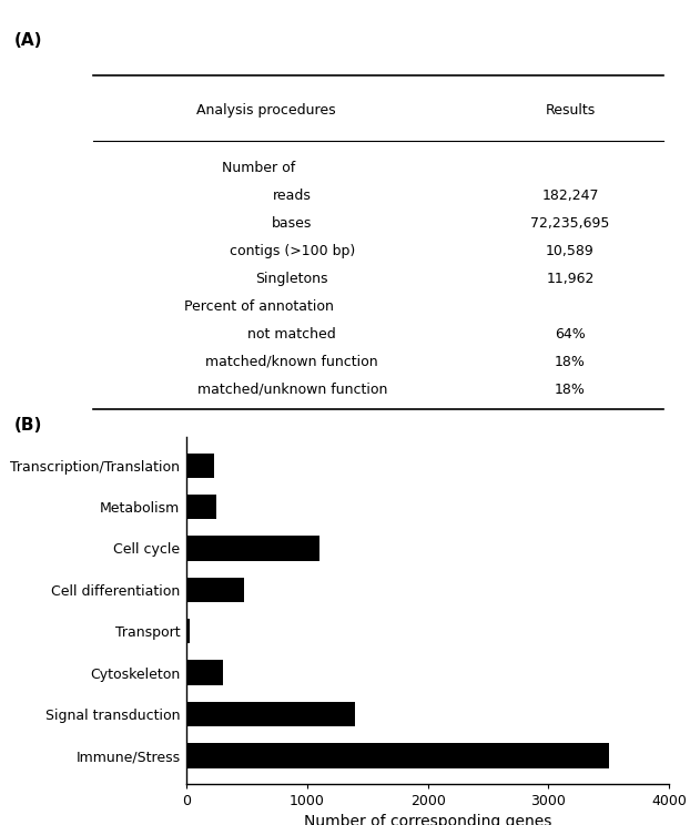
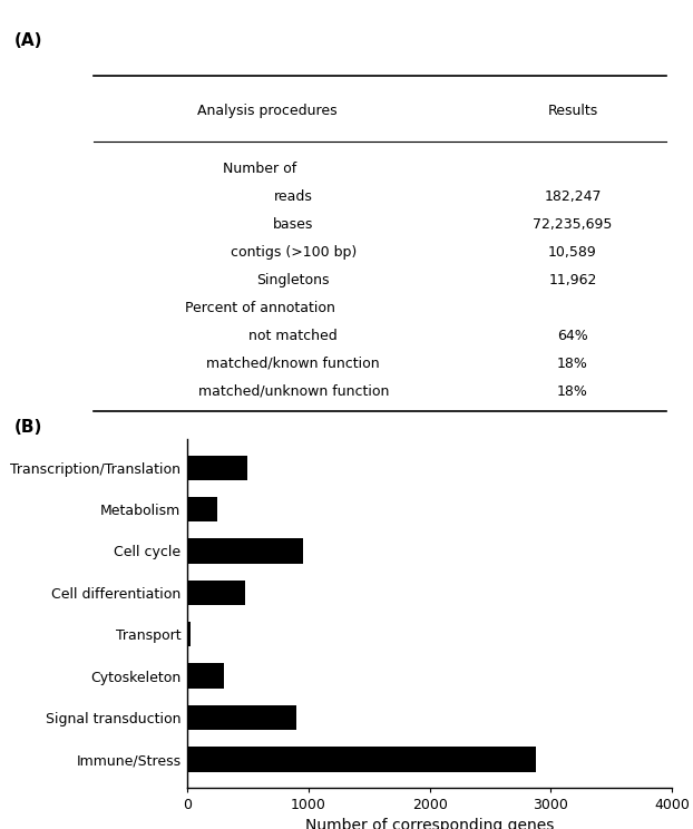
Transcription/Translation: 230 -> 500
Cell cycle: 1100 -> 960
Signal transduction: 1400 -> 900
Immune/Stress: 3500 -> 2880
